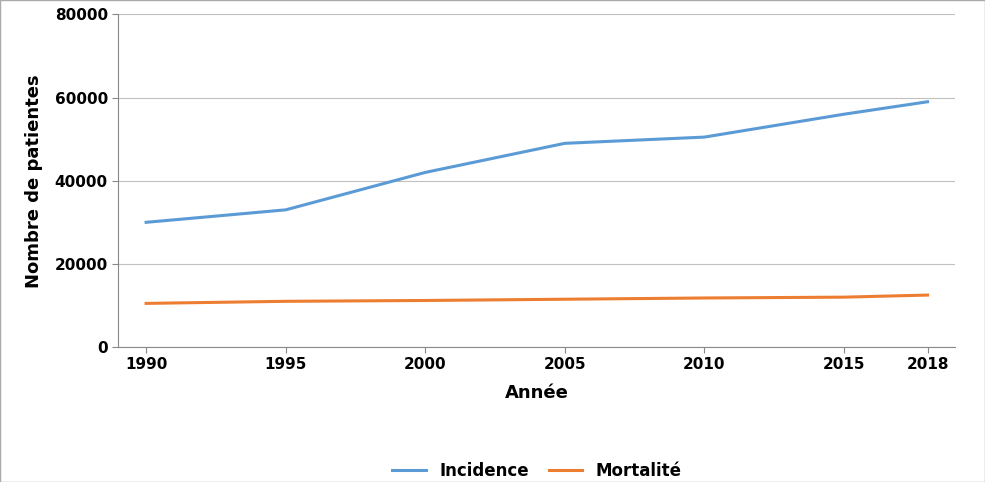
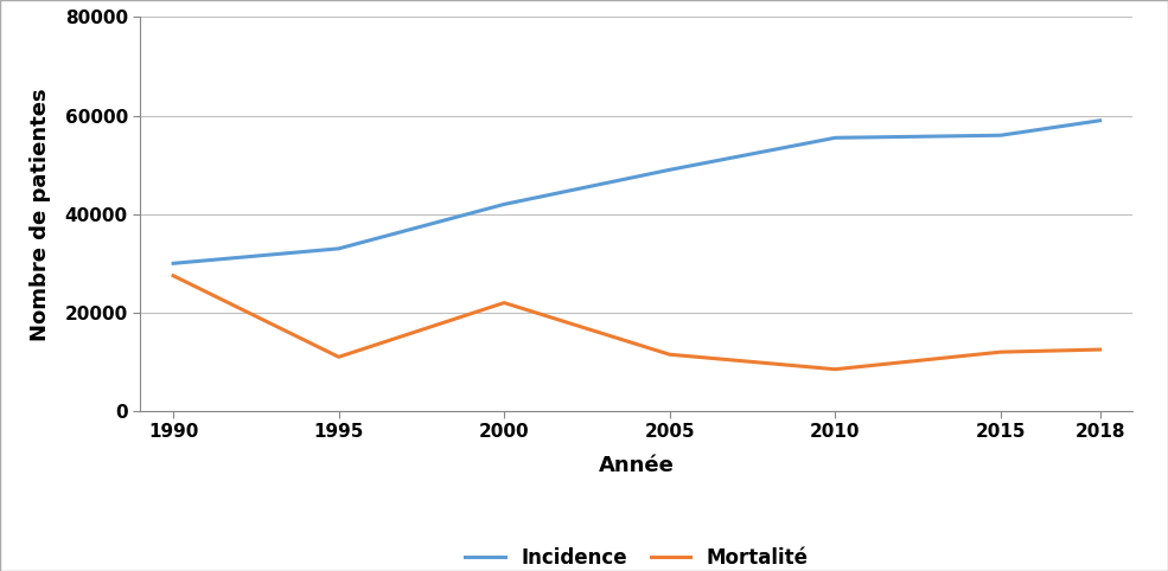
Mortalité/1990: 10500 -> 27500
Mortalité/2000: 11200 -> 22000
Incidence/2010: 50500 -> 55500
Mortalité/2010: 11800 -> 8500
